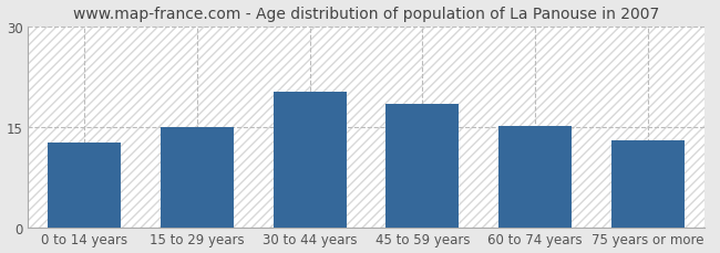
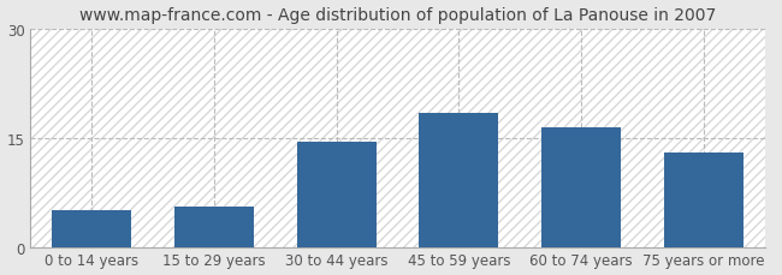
0 to 14 years: 12.6 -> 5.0
15 to 29 years: 15.0 -> 5.5
30 to 44 years: 20.2 -> 14.5
60 to 74 years: 15.2 -> 16.5
